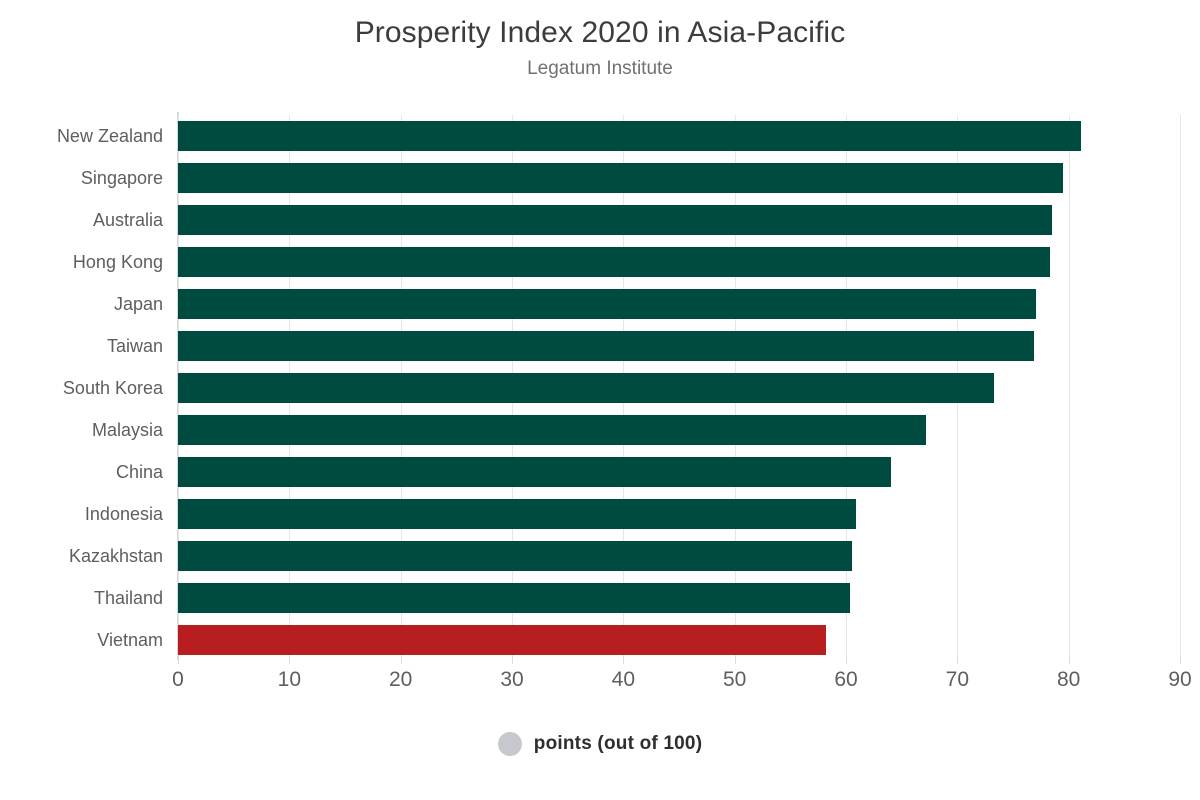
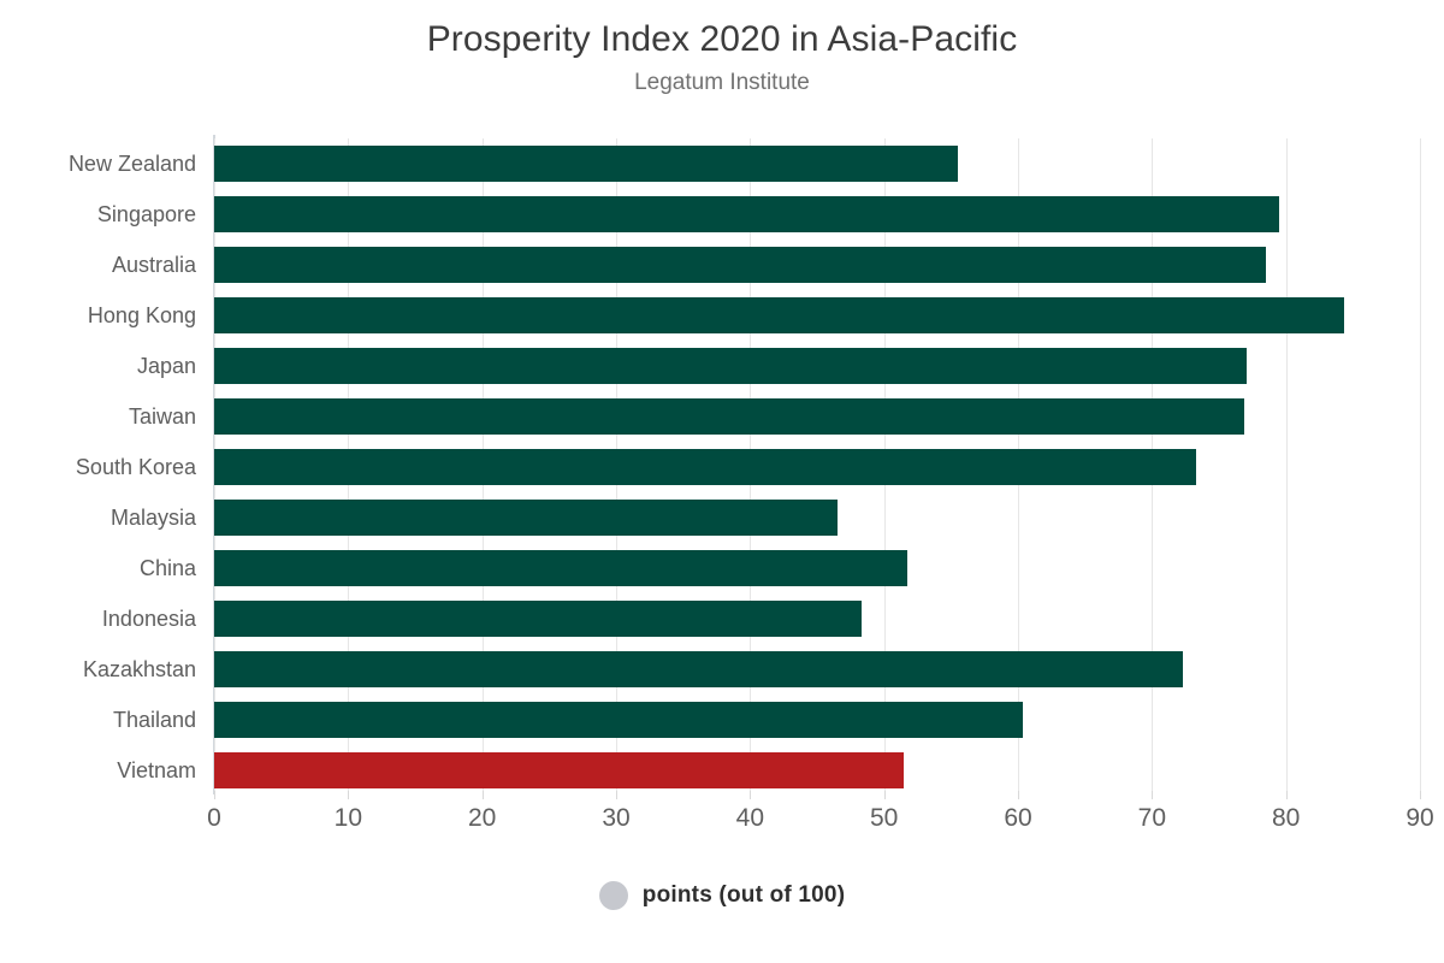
New Zealand: 81.1 -> 55.5
Hong Kong: 78.3 -> 84.3
Malaysia: 67.2 -> 46.5
China: 64.0 -> 51.7
Indonesia: 60.9 -> 48.3
Kazakhstan: 60.5 -> 72.3
Vietnam: 58.2 -> 51.5
